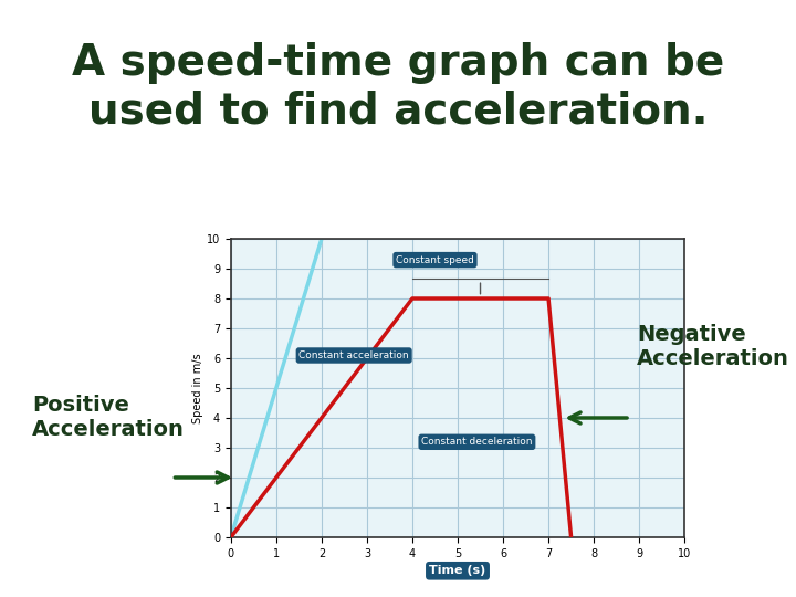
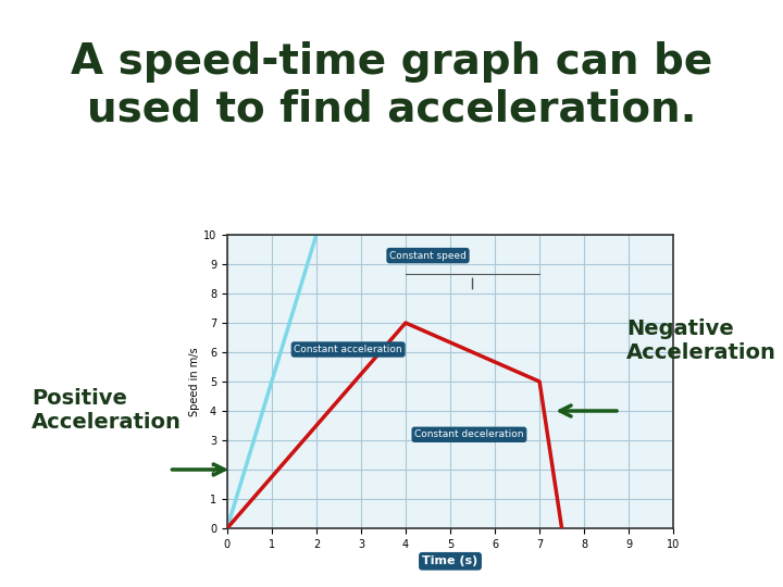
4: 8 -> 7
7: 8 -> 5
